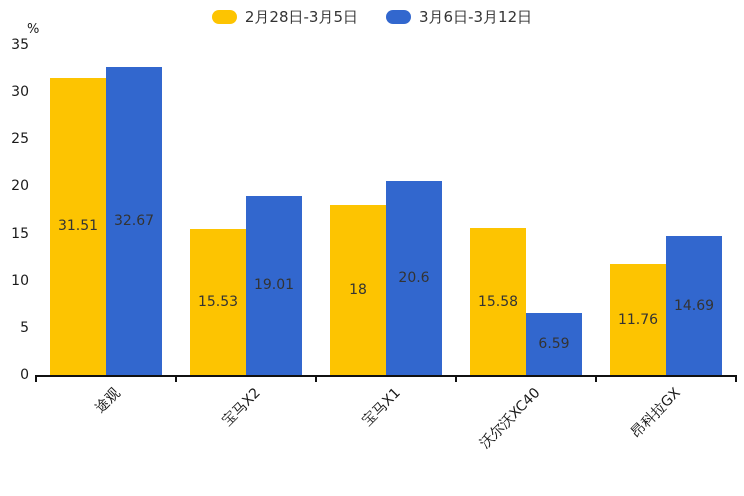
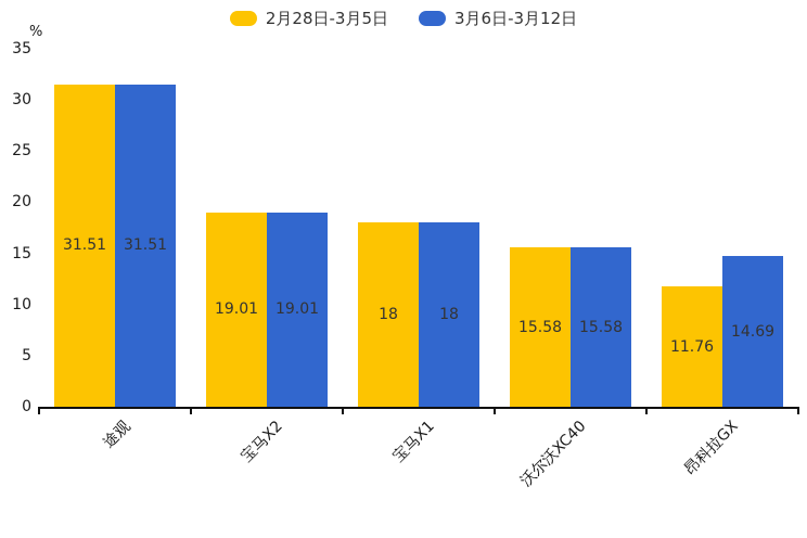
3月6日-3月12日/途观: 32.67 -> 31.51
2月28日-3月5日/宝马X2: 15.53 -> 19.01
3月6日-3月12日/宝马X1: 20.6 -> 18
3月6日-3月12日/沃尔沃XC40: 6.59 -> 15.58
